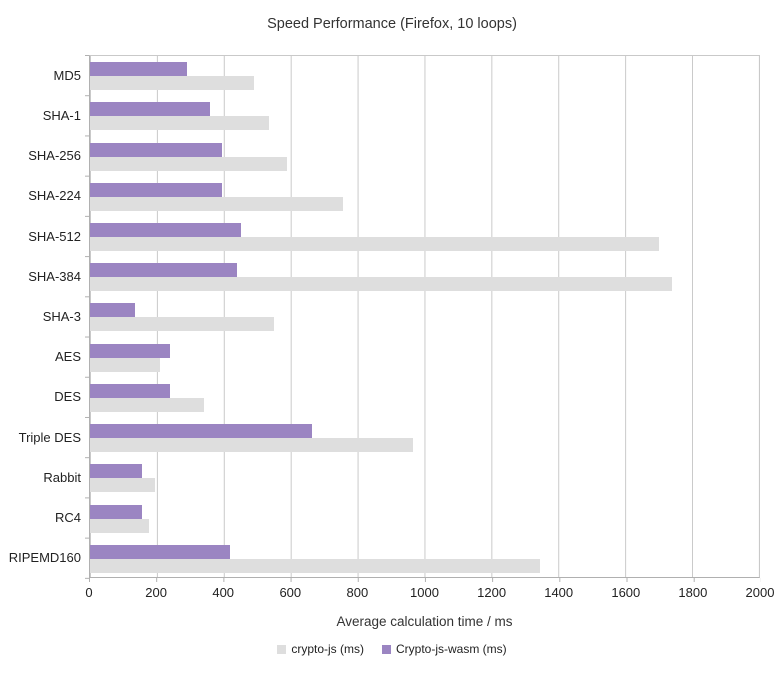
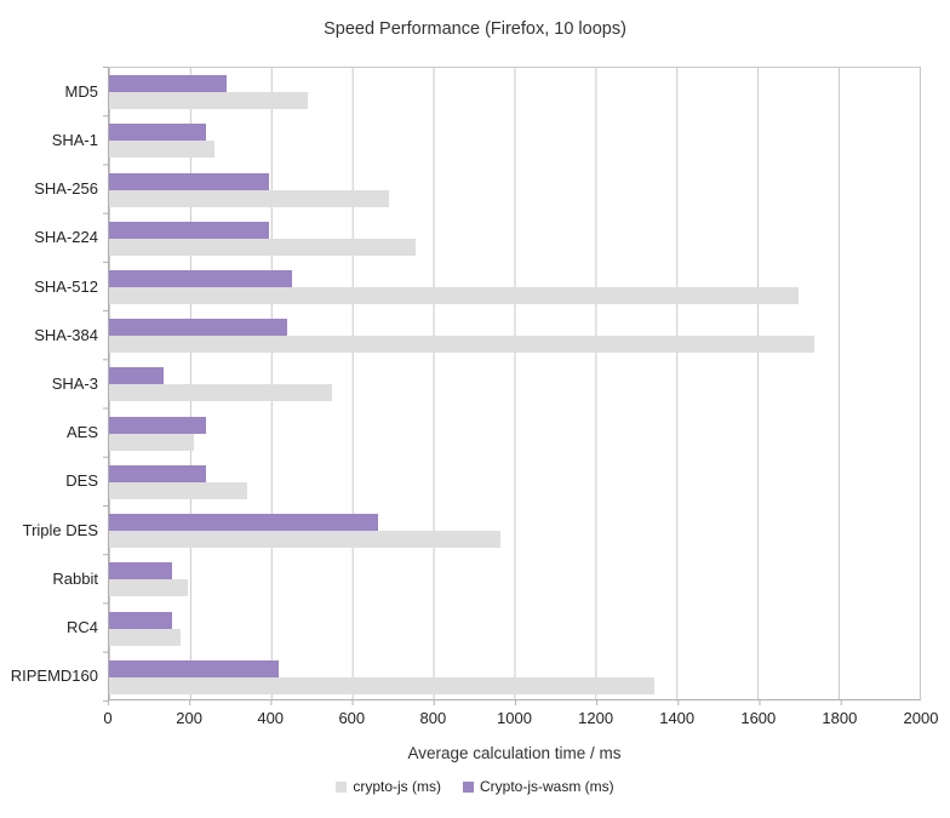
crypto-js (ms)/SHA-1: 540 -> 260
Crypto-js-wasm (ms)/SHA-1: 360 -> 240
crypto-js (ms)/SHA-256: 590 -> 690
